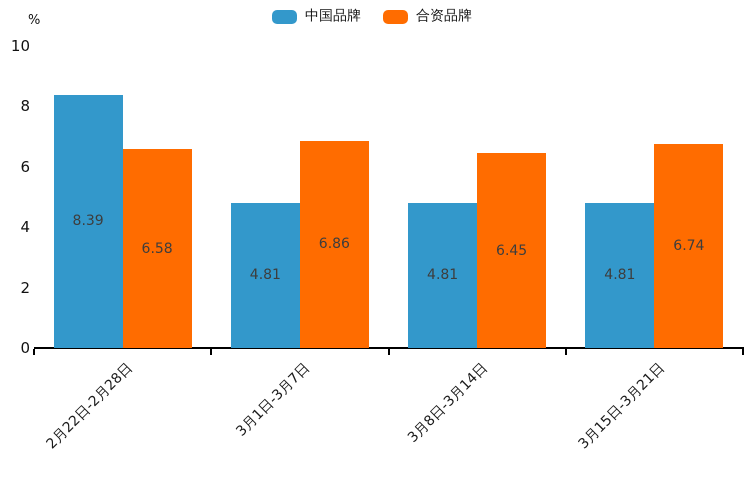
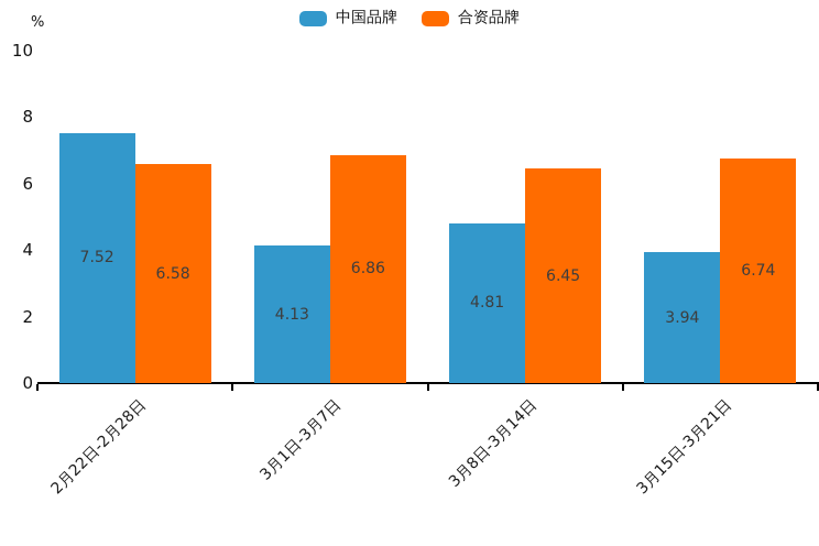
中国品牌/2月22日-2月28日: 8.39 -> 7.52
中国品牌/3月1日-3月7日: 4.81 -> 4.13
中国品牌/3月15日-3月21日: 4.81 -> 3.94
